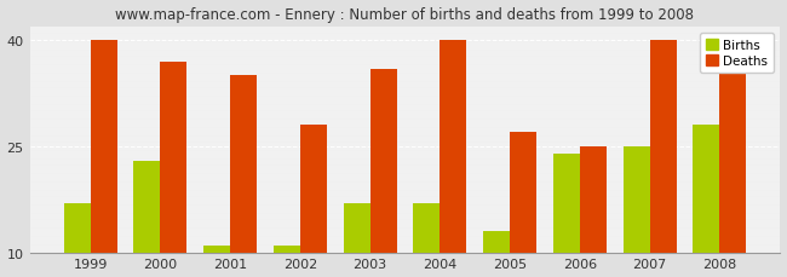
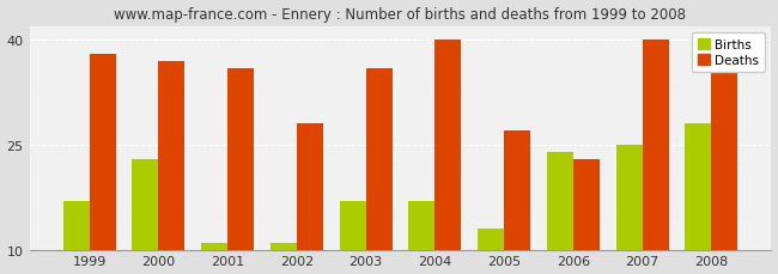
Deaths/1999: 40 -> 38
Deaths/2001: 35 -> 36
Deaths/2006: 25 -> 23
